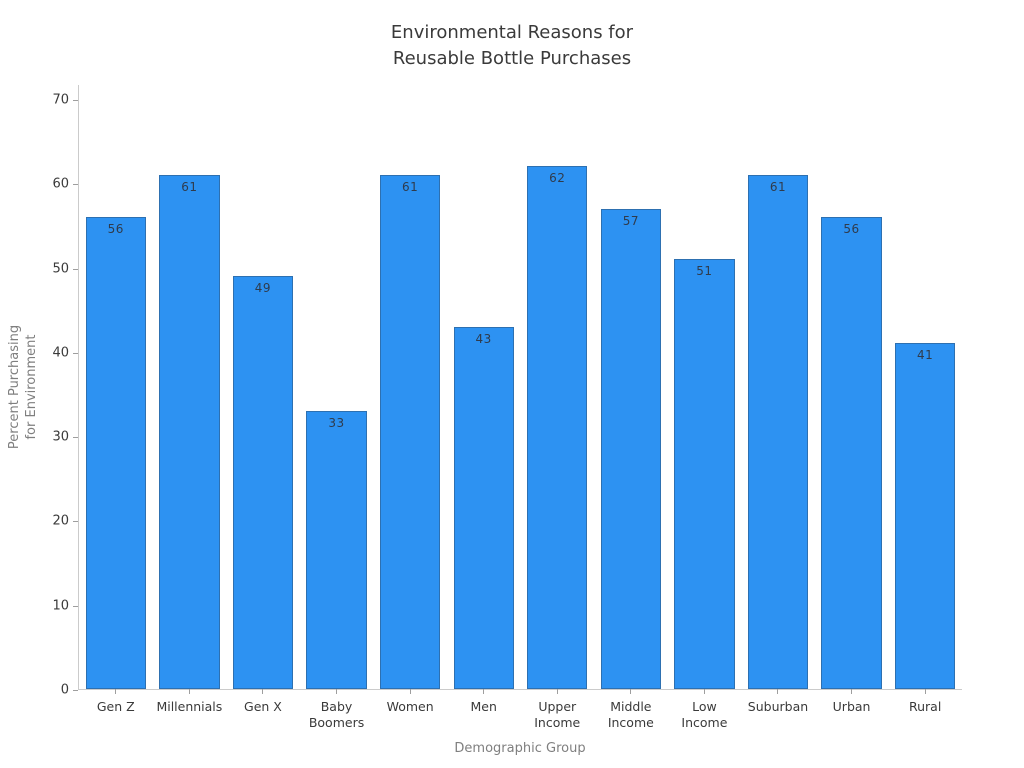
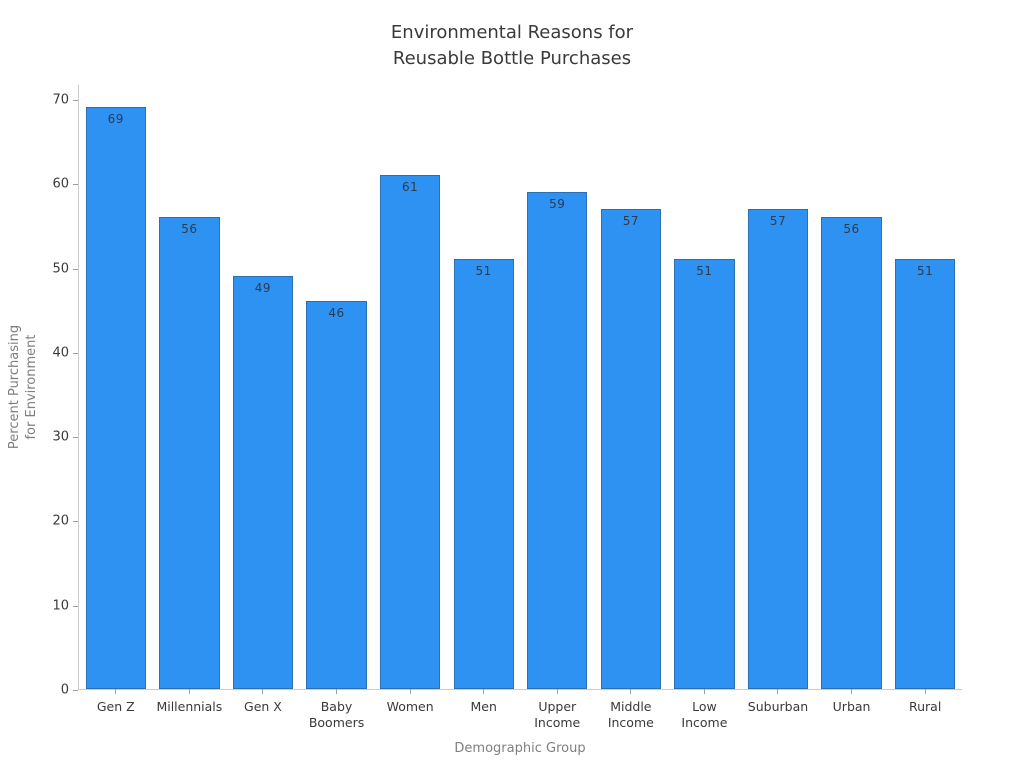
Gen Z: 56 -> 69
Millennials: 61 -> 56
Baby Boomers: 33 -> 46
Men: 43 -> 51
Upper Income: 62 -> 59
Suburban: 61 -> 57
Rural: 41 -> 51
